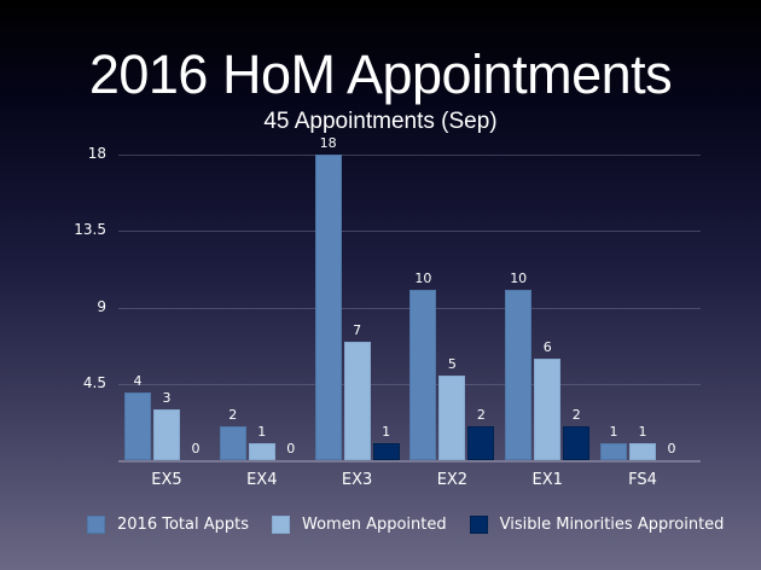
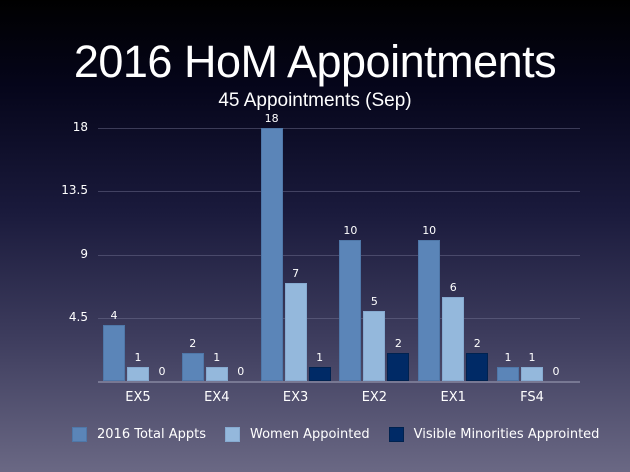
Women Appointed/EX5: 3 -> 1
